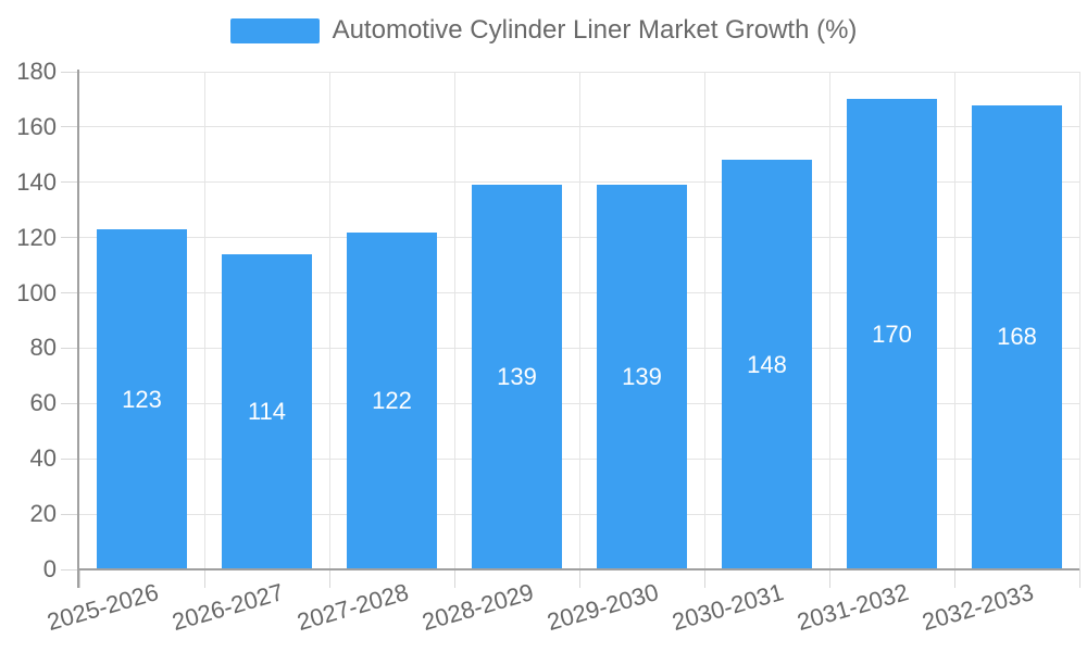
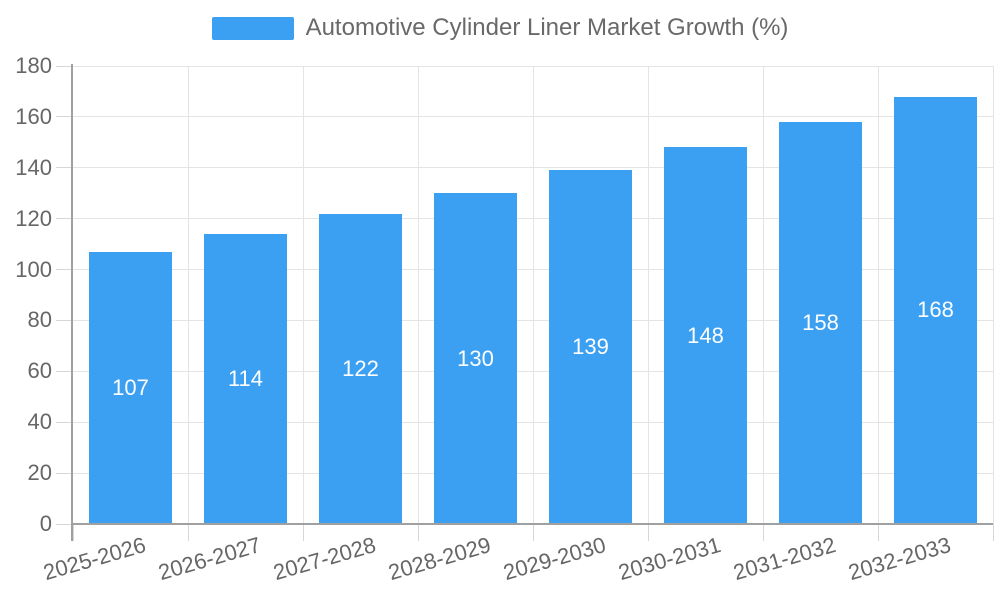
2025-2026: 123 -> 107
2028-2029: 139 -> 130
2031-2032: 170 -> 158
